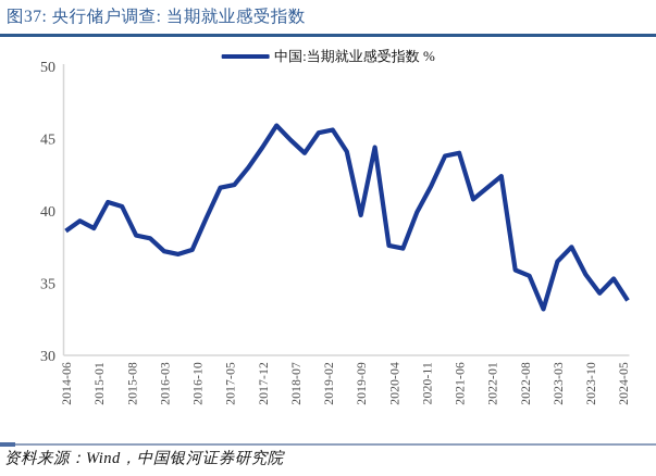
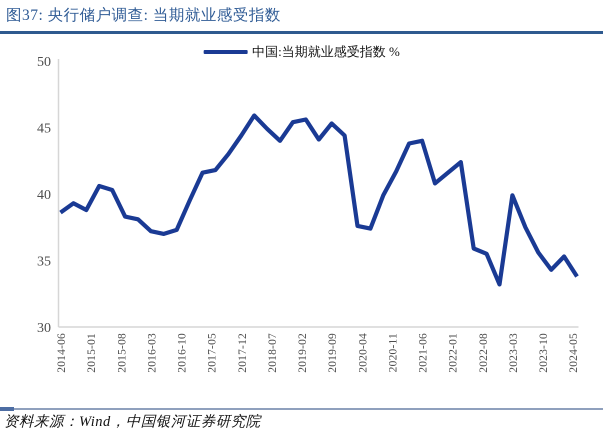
2019-09: 39.7 -> 45.3
2023-03: 36.5 -> 39.9
